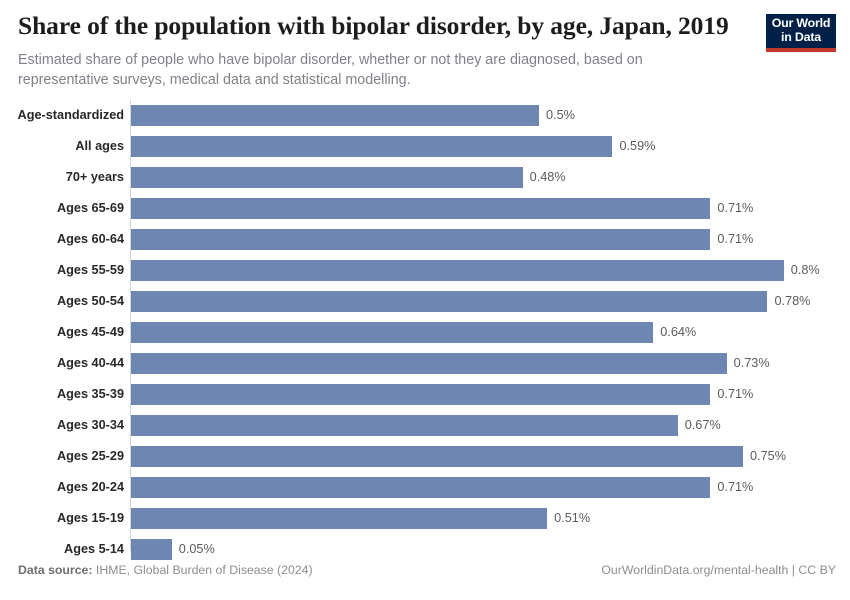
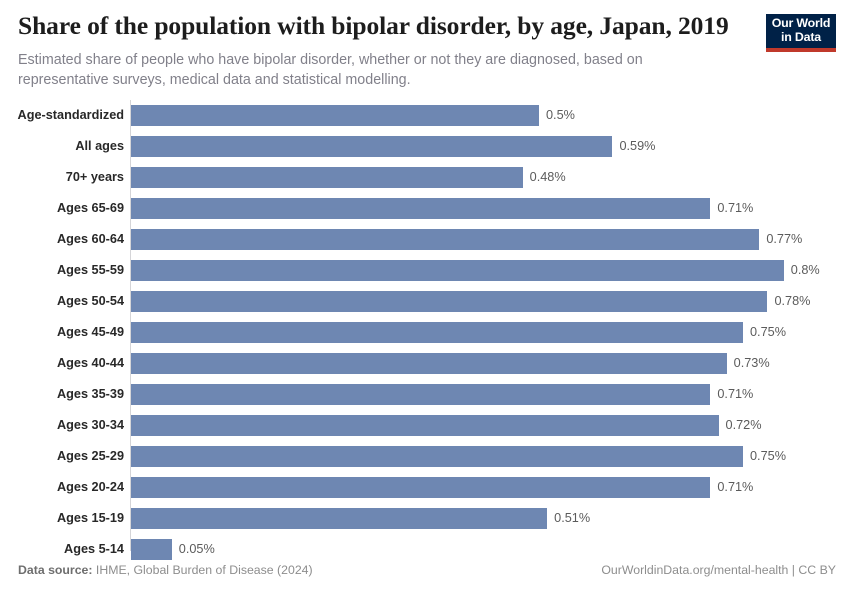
Ages 60-64: 0.71% -> 0.77%
Ages 45-49: 0.64% -> 0.75%
Ages 30-34: 0.67% -> 0.72%
